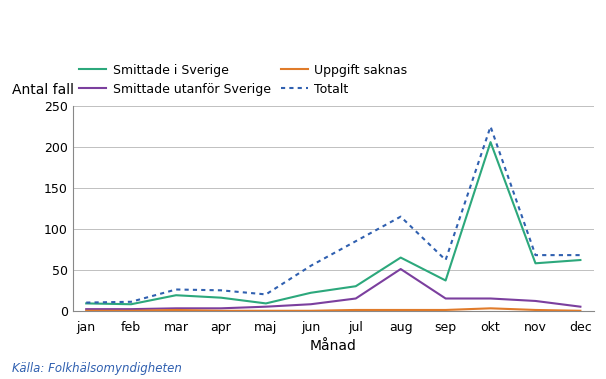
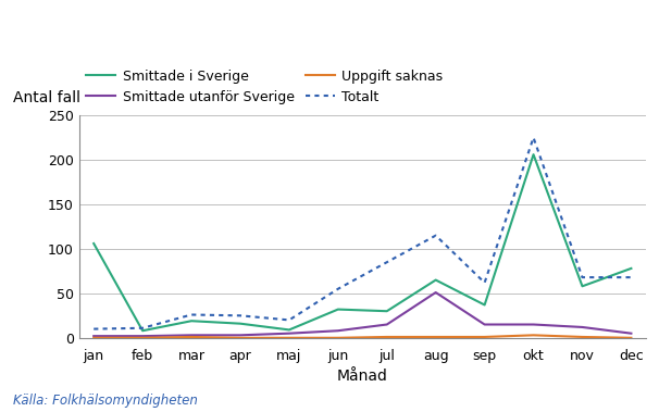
Smittade i Sverige/jan: 9 -> 106
Smittade i Sverige/jun: 22 -> 32
Smittade i Sverige/dec: 62 -> 78
